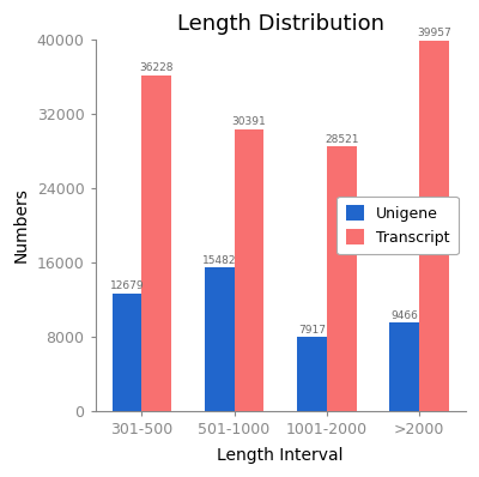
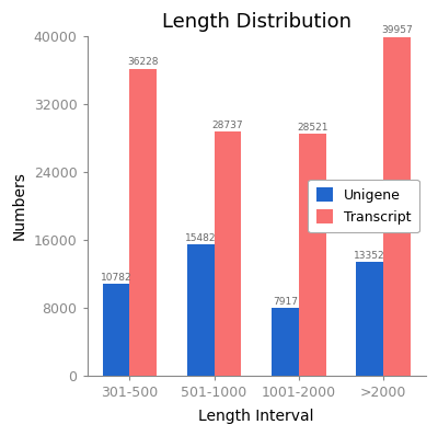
Unigene/301-500: 12679 -> 10782
Transcript/501-1000: 30391 -> 28737
Unigene/>2000: 9466 -> 13352
